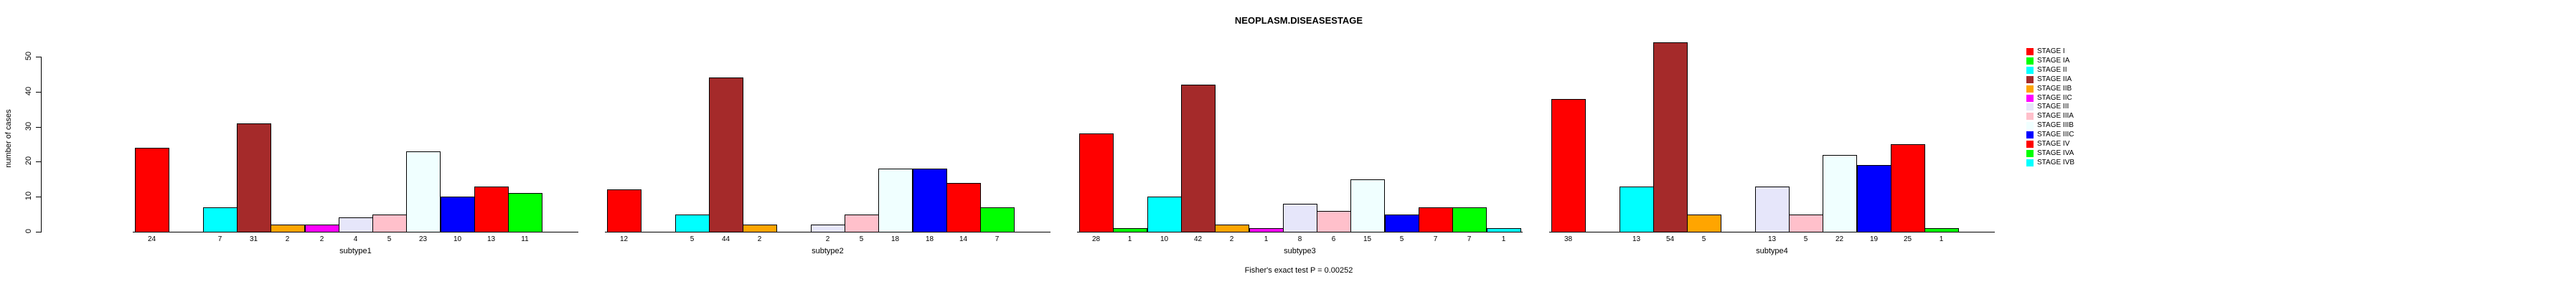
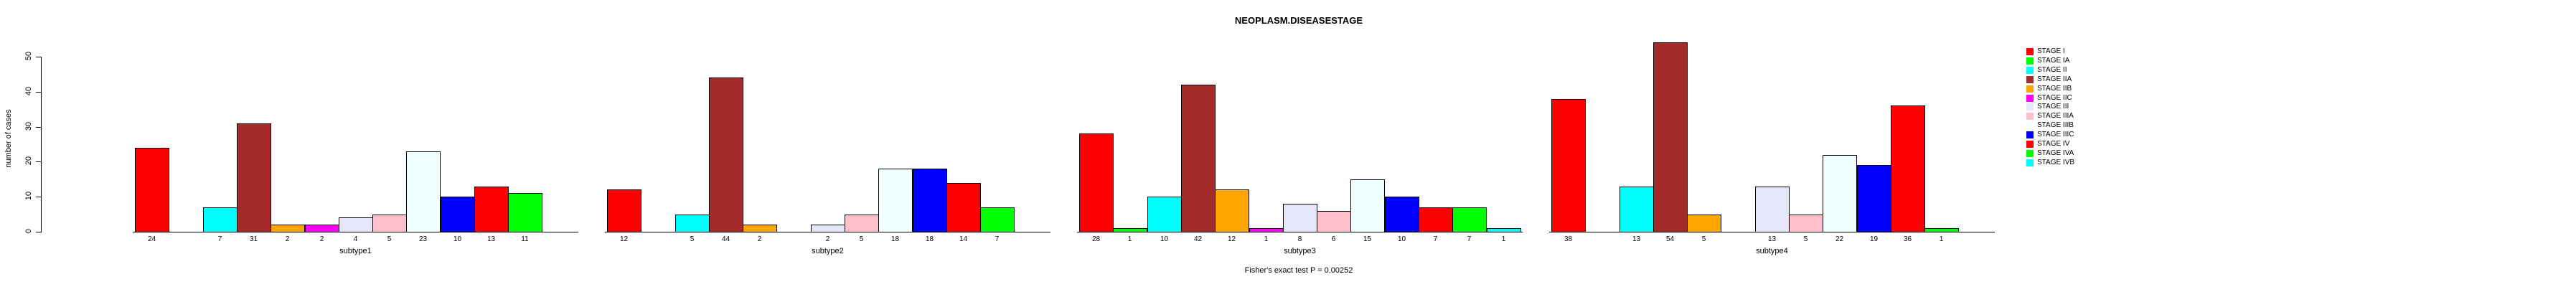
STAGE IIB/subtype3: 2 -> 12
STAGE IIIC/subtype3: 5 -> 10
STAGE IV/subtype4: 25 -> 36
